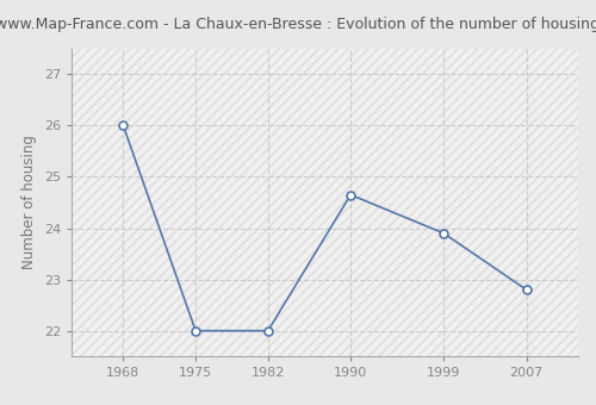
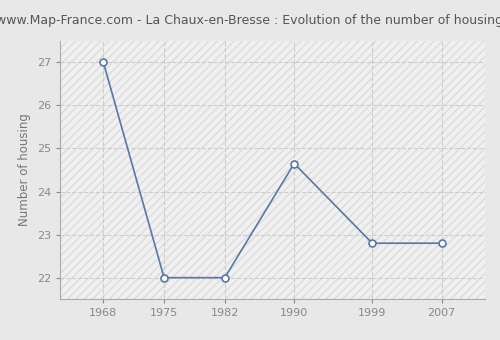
1968: 26.00 -> 27.00
1999: 23.90 -> 22.80
